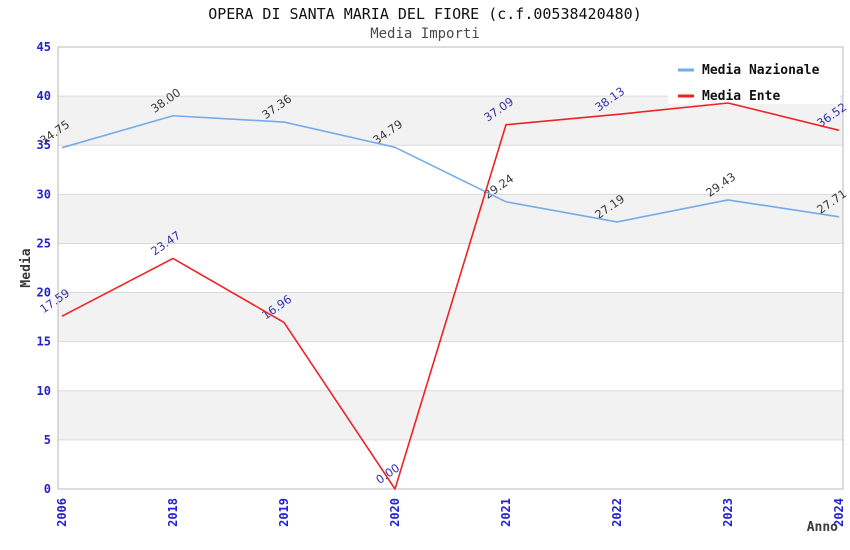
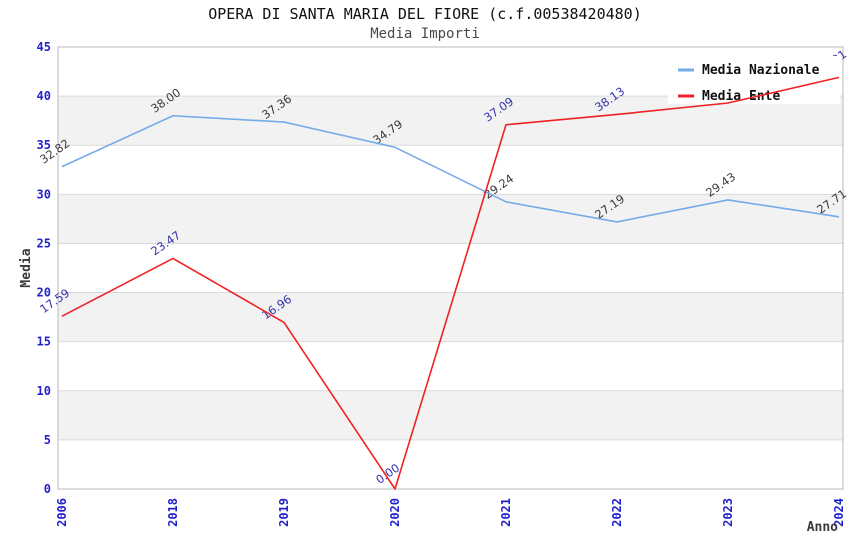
Media Nazionale/2006: 34.75 -> 32.82
Media Ente/2024: 36.52 -> 41.91
